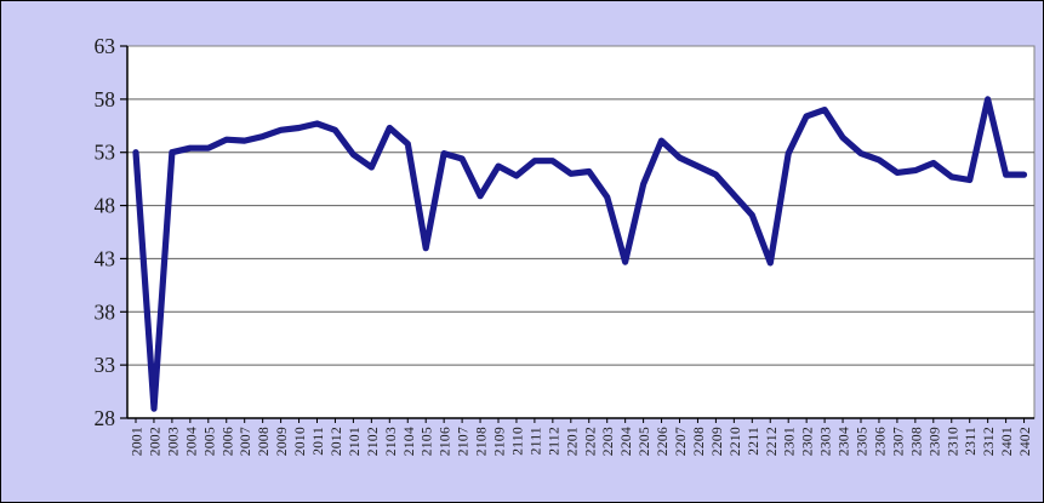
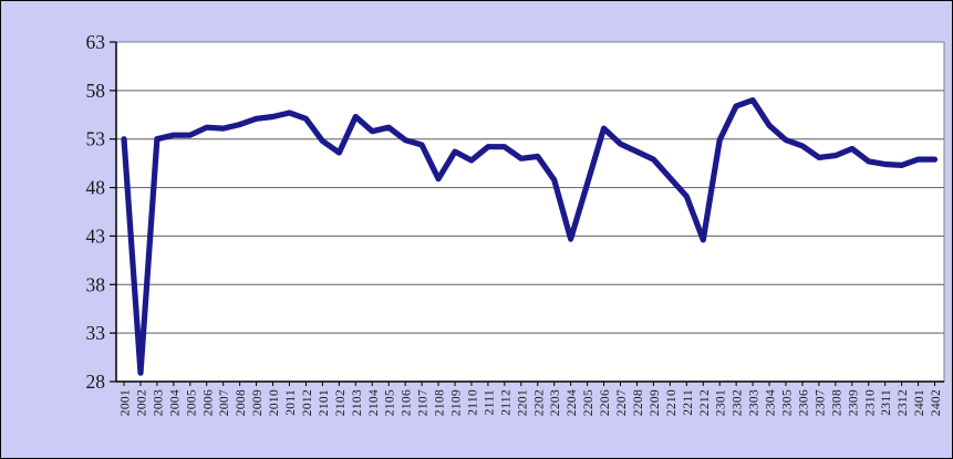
2105: 44 -> 54
2205: 50 -> 48
2312: 58 -> 50
